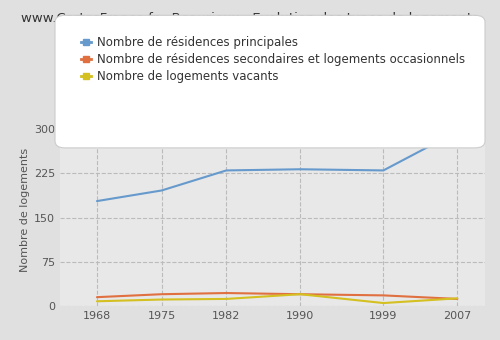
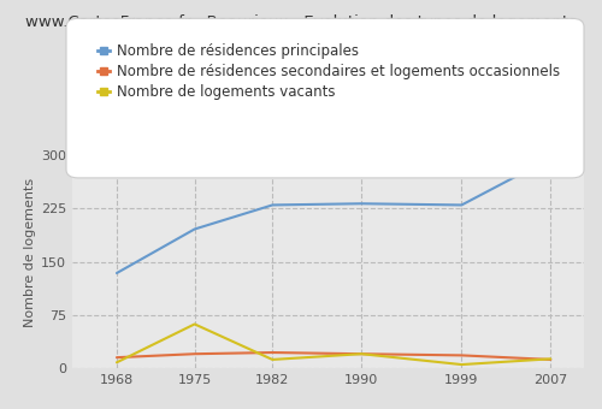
Nombre de résidences principales/1968: 178 -> 134
Nombre de logements vacants/1975: 11 -> 62
